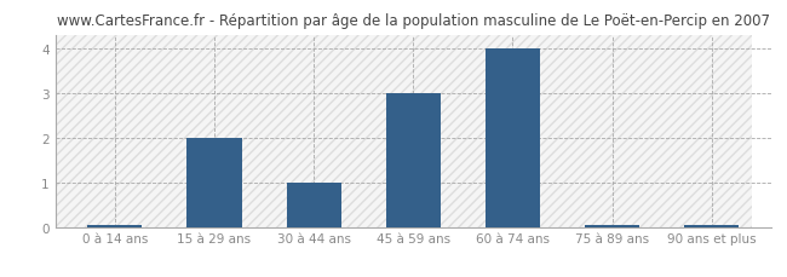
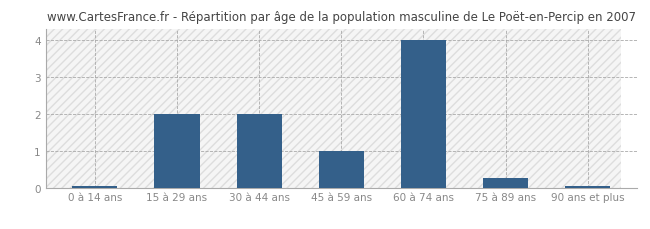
30 à 44 ans: 1.00 -> 2.00
45 à 59 ans: 3.00 -> 1.00
75 à 89 ans: 0.04 -> 0.25
